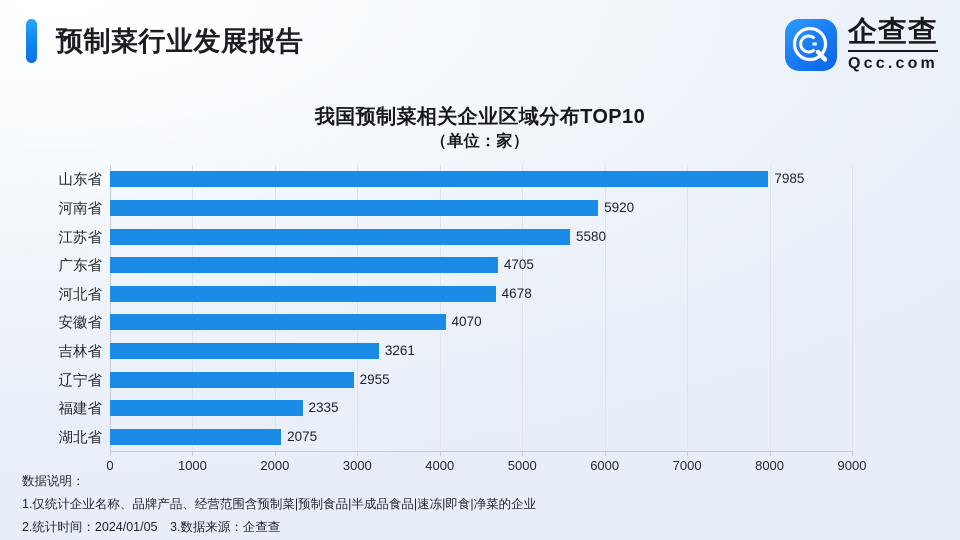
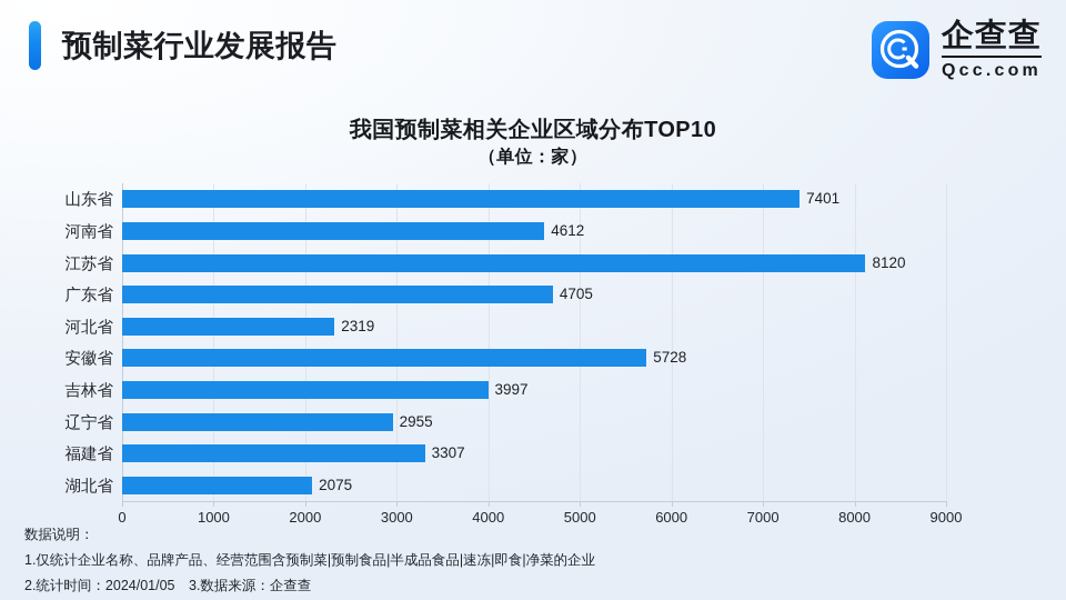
山东省: 7985 -> 7401
河南省: 5920 -> 4612
江苏省: 5580 -> 8120
河北省: 4678 -> 2319
安徽省: 4070 -> 5728
吉林省: 3261 -> 3997
福建省: 2335 -> 3307
